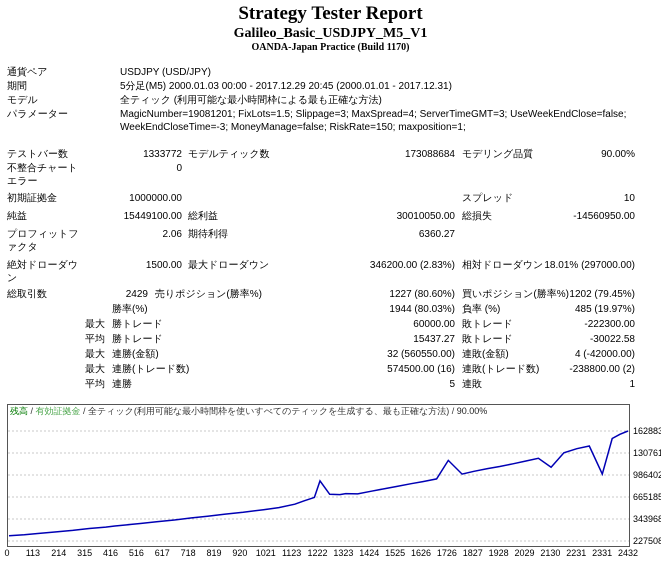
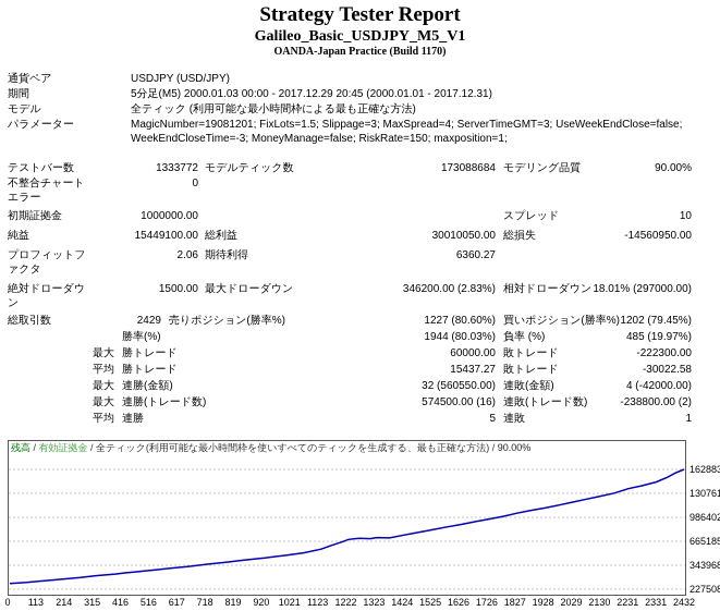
1222: 9000000 -> 7000000
1726: 12000000 -> 10000000
2130: 11000000 -> 13000000
2331: 10000000 -> 15000000
